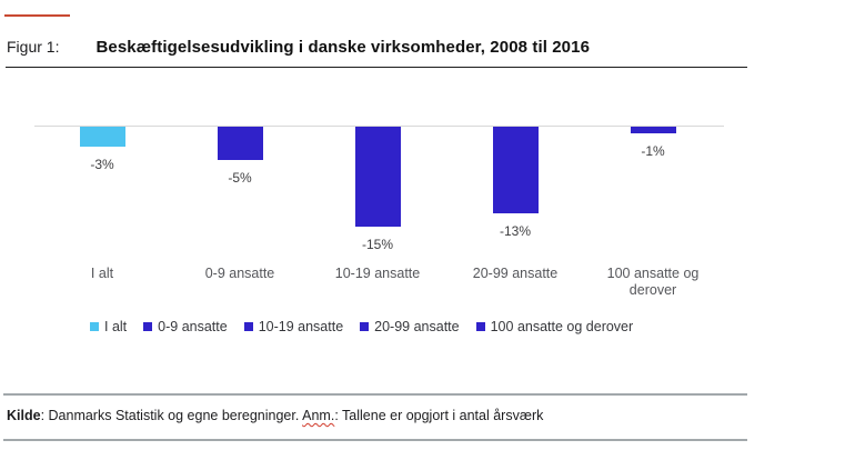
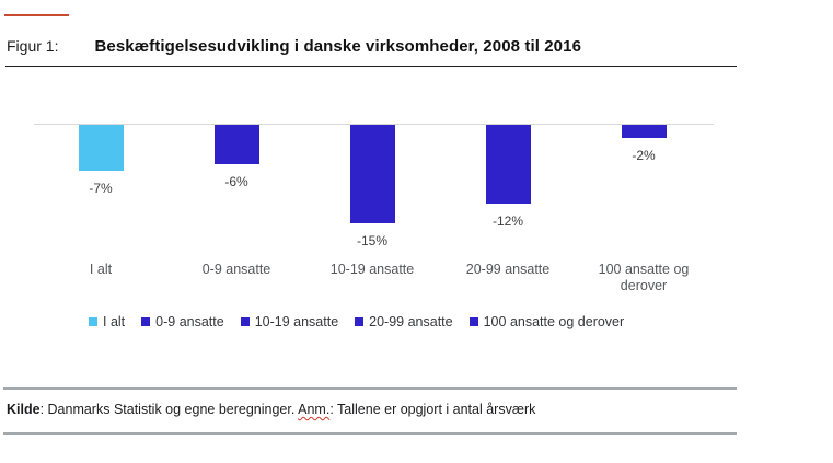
I alt: -3% -> -7%
0-9 ansatte: -5% -> -6%
20-99 ansatte: -13% -> -12%
100 ansatte og derover: -1% -> -2%
